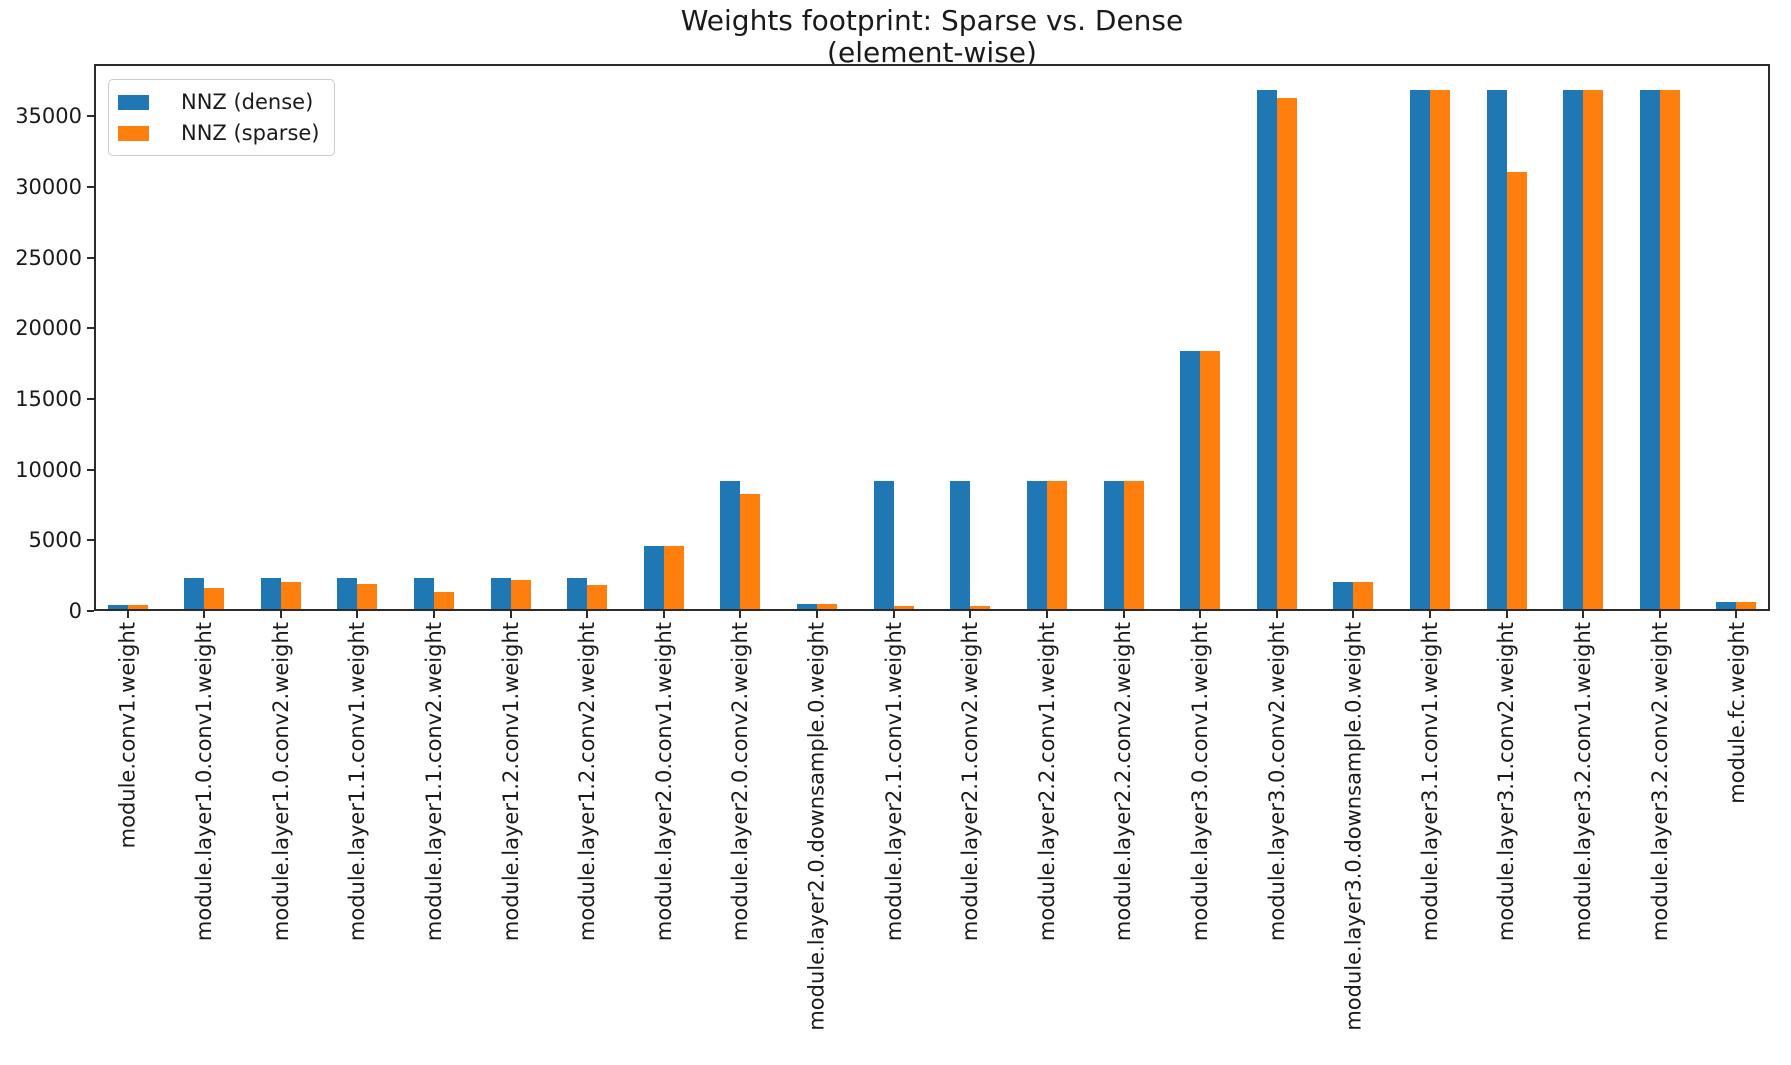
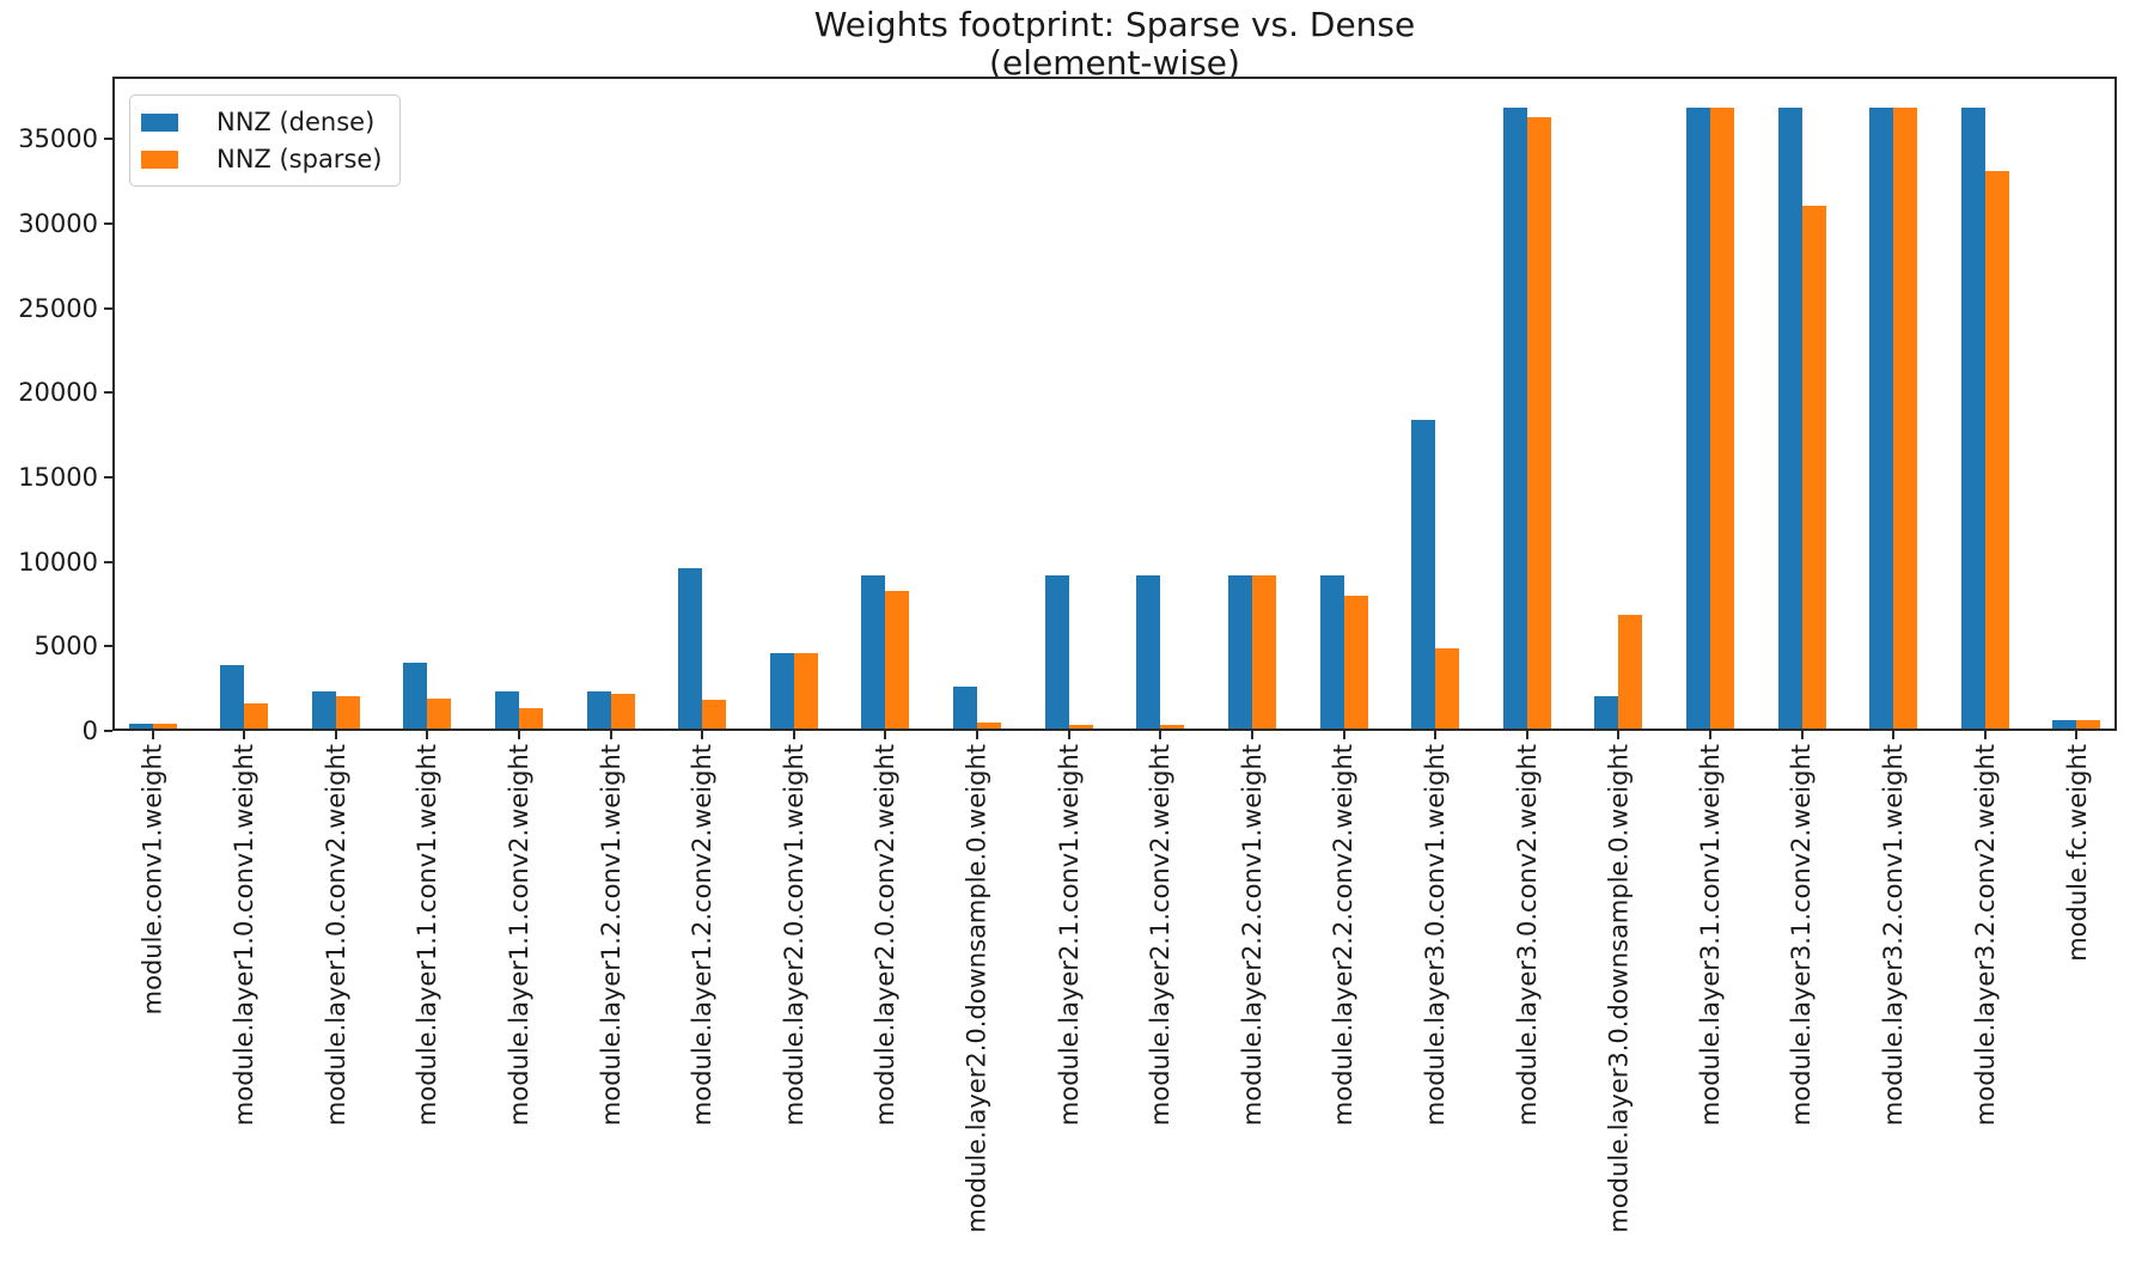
NNZ (dense)/module.layer1.0.conv1.weight: 2300 -> 3900
NNZ (dense)/module.layer1.1.conv1.weight: 2300 -> 4000
NNZ (dense)/module.layer1.2.conv2.weight: 2300 -> 9600
NNZ (dense)/module.layer2.0.downsample.0.weight: 500 -> 2600
NNZ (sparse)/module.layer2.2.conv2.weight: 9200 -> 8000
NNZ (sparse)/module.layer3.0.conv1.weight: 18400 -> 4900
NNZ (sparse)/module.layer3.0.downsample.0.weight: 2000 -> 6900
NNZ (sparse)/module.layer3.2.conv2.weight: 36900 -> 33100
